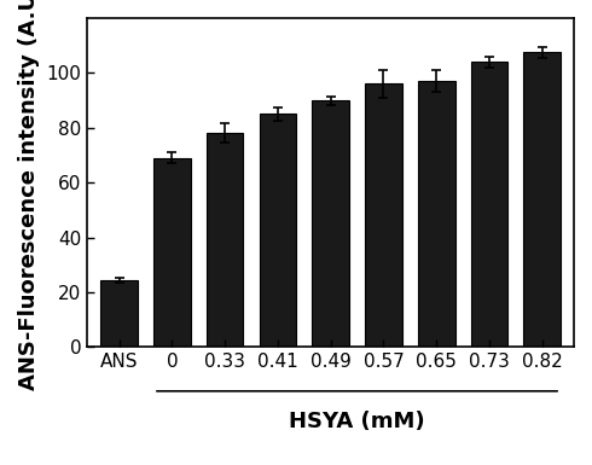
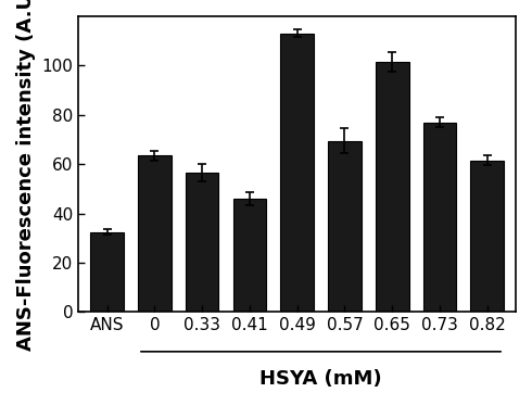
ANS: 24.5 -> 32.5
0: 69.0 -> 63.5
0.33: 78.0 -> 56.5
0.41: 85.0 -> 46.0
0.49: 90.0 -> 113.0
0.57: 96.0 -> 69.5
0.65: 97.0 -> 101.5
0.73: 104.0 -> 77.0
0.82: 107.5 -> 61.5
